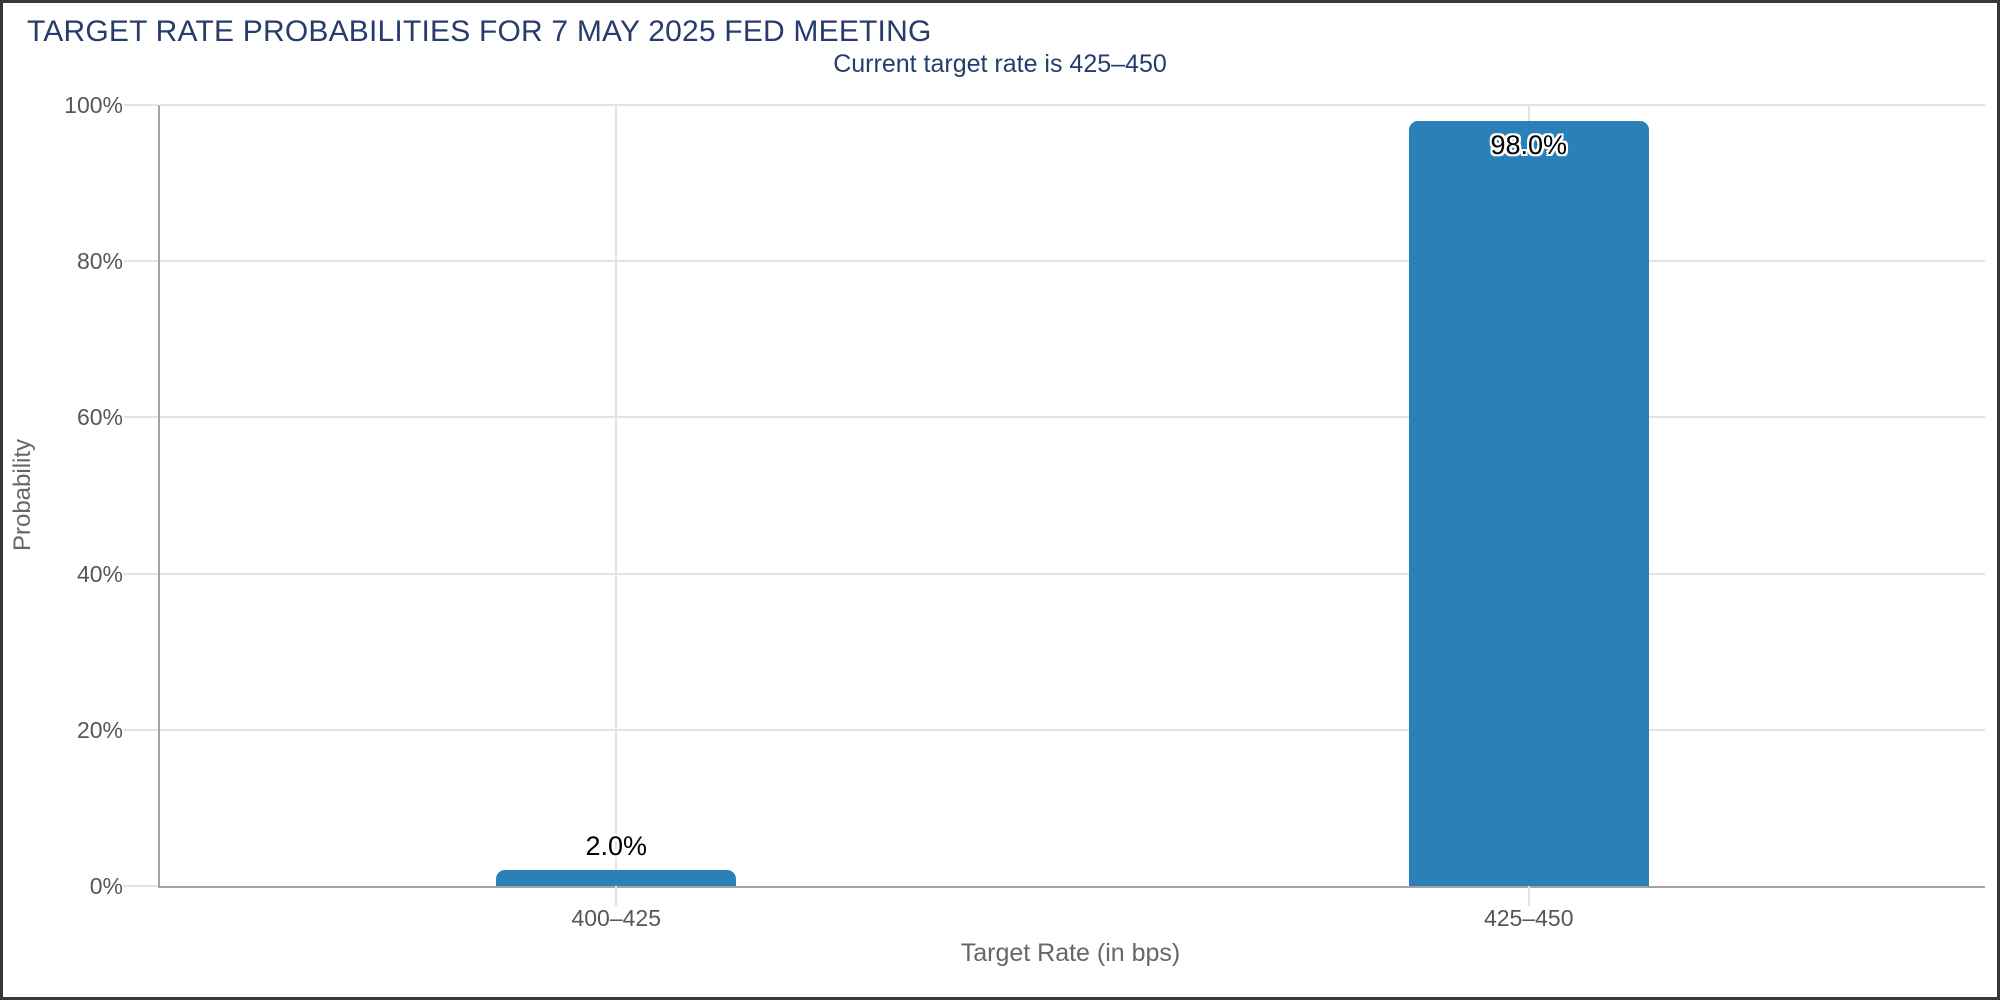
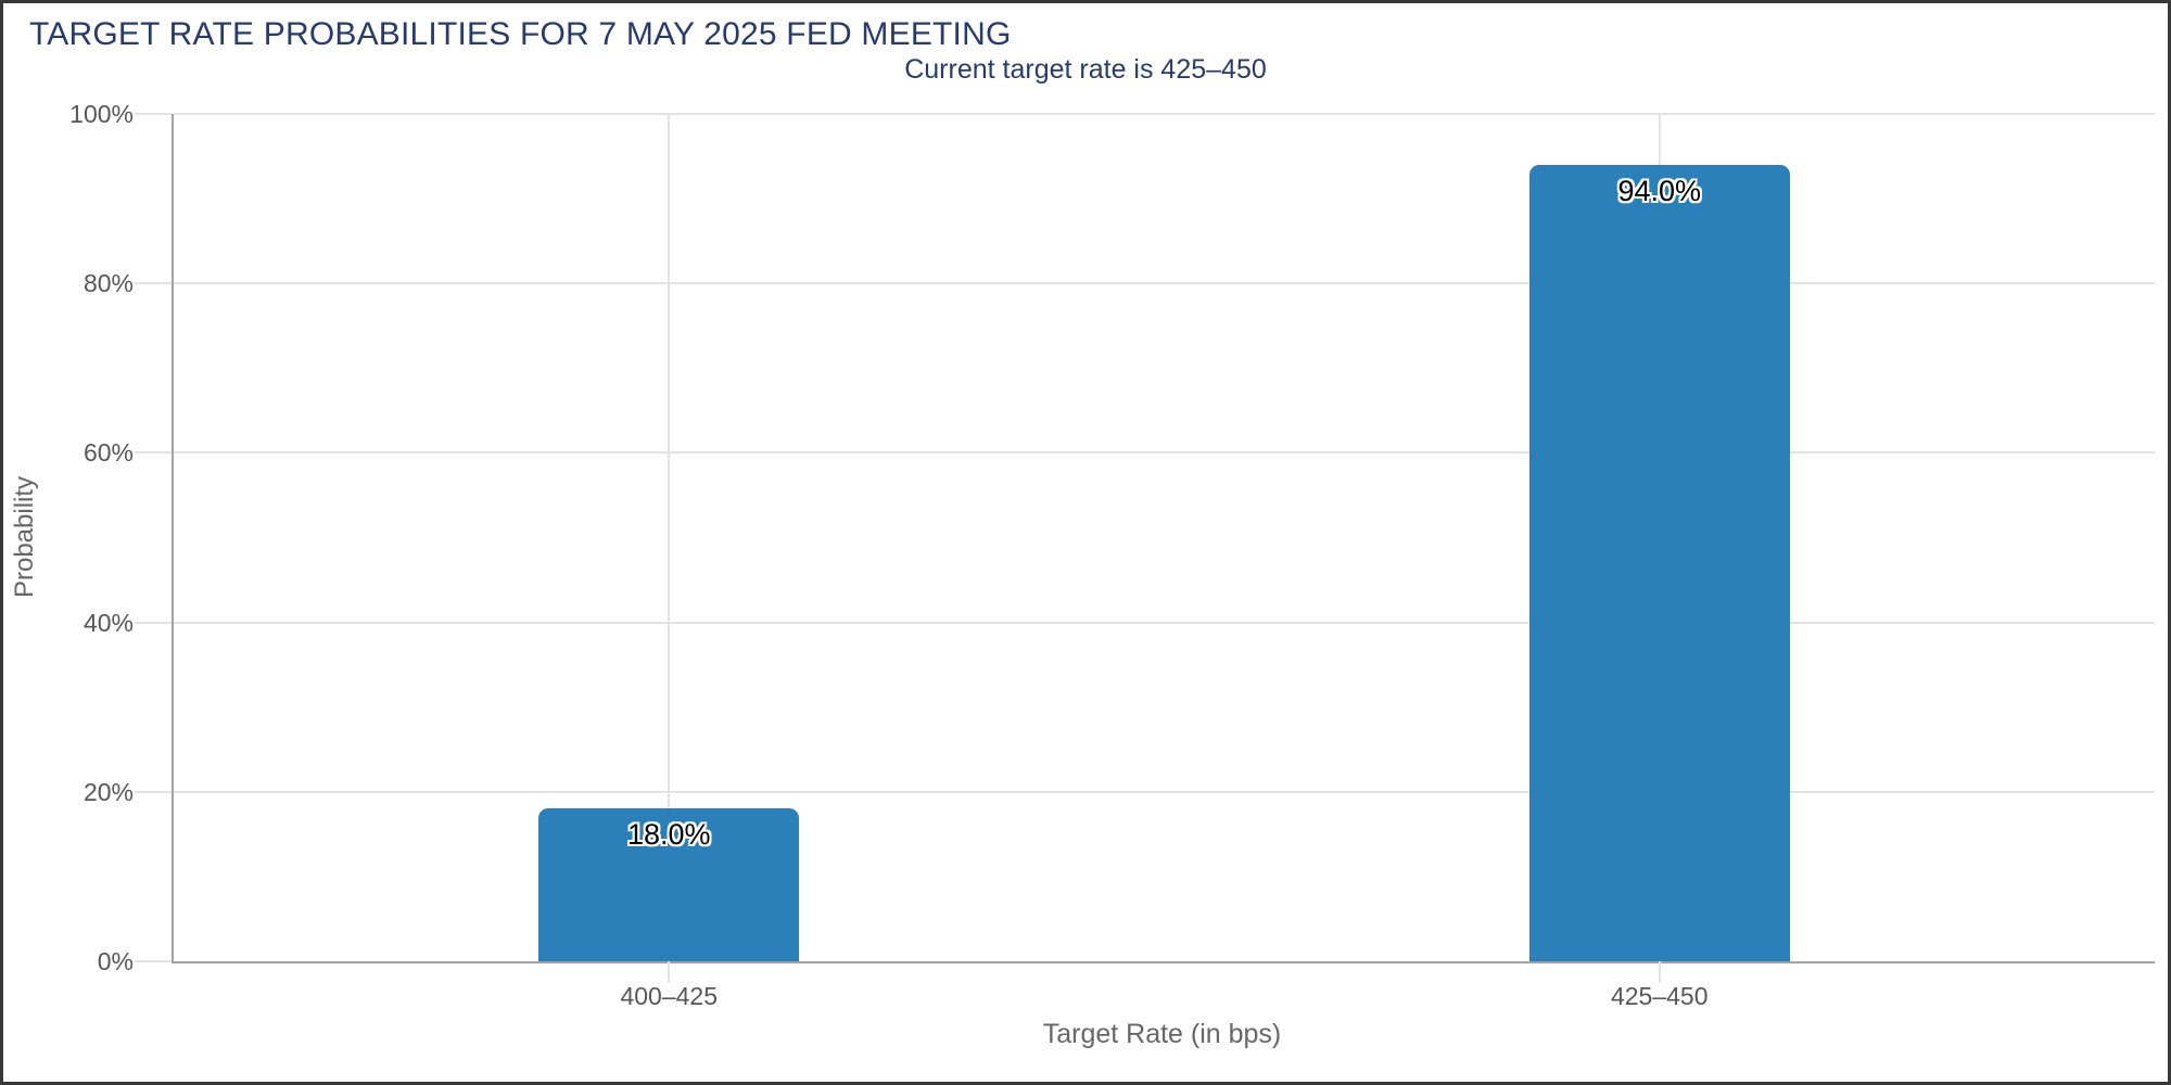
400–425: 2.0% -> 18.0%
425–450: 98.0% -> 94.0%
